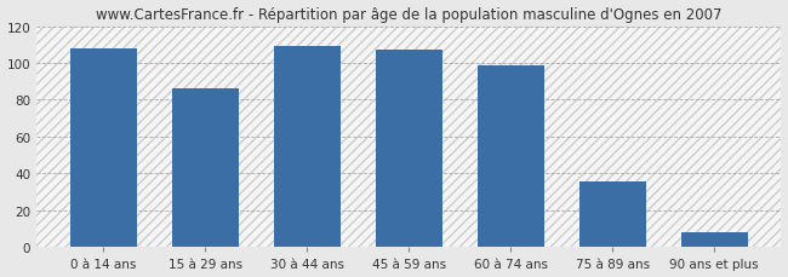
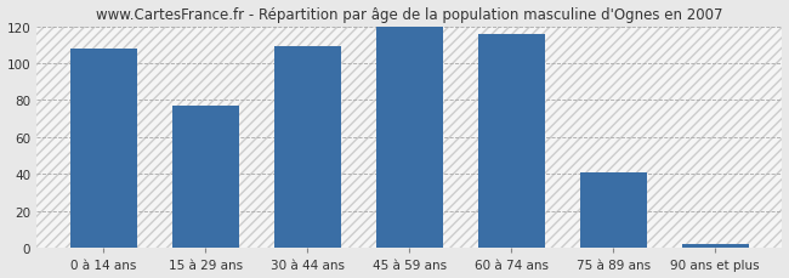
15 à 29 ans: 86 -> 77
45 à 59 ans: 107 -> 120
60 à 74 ans: 99 -> 116
75 à 89 ans: 36 -> 41
90 ans et plus: 8 -> 2
